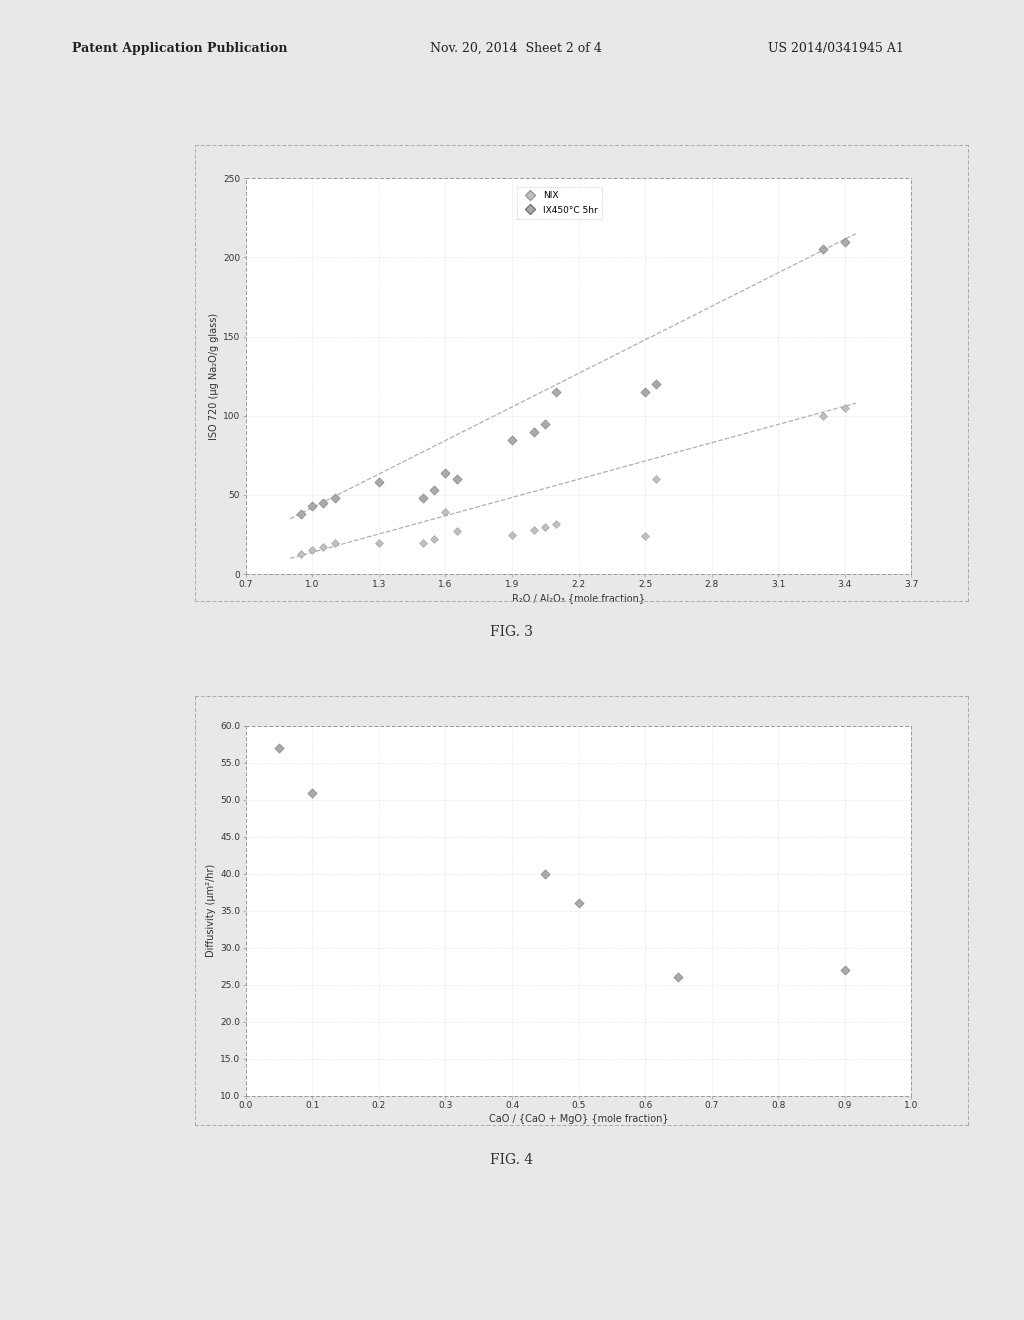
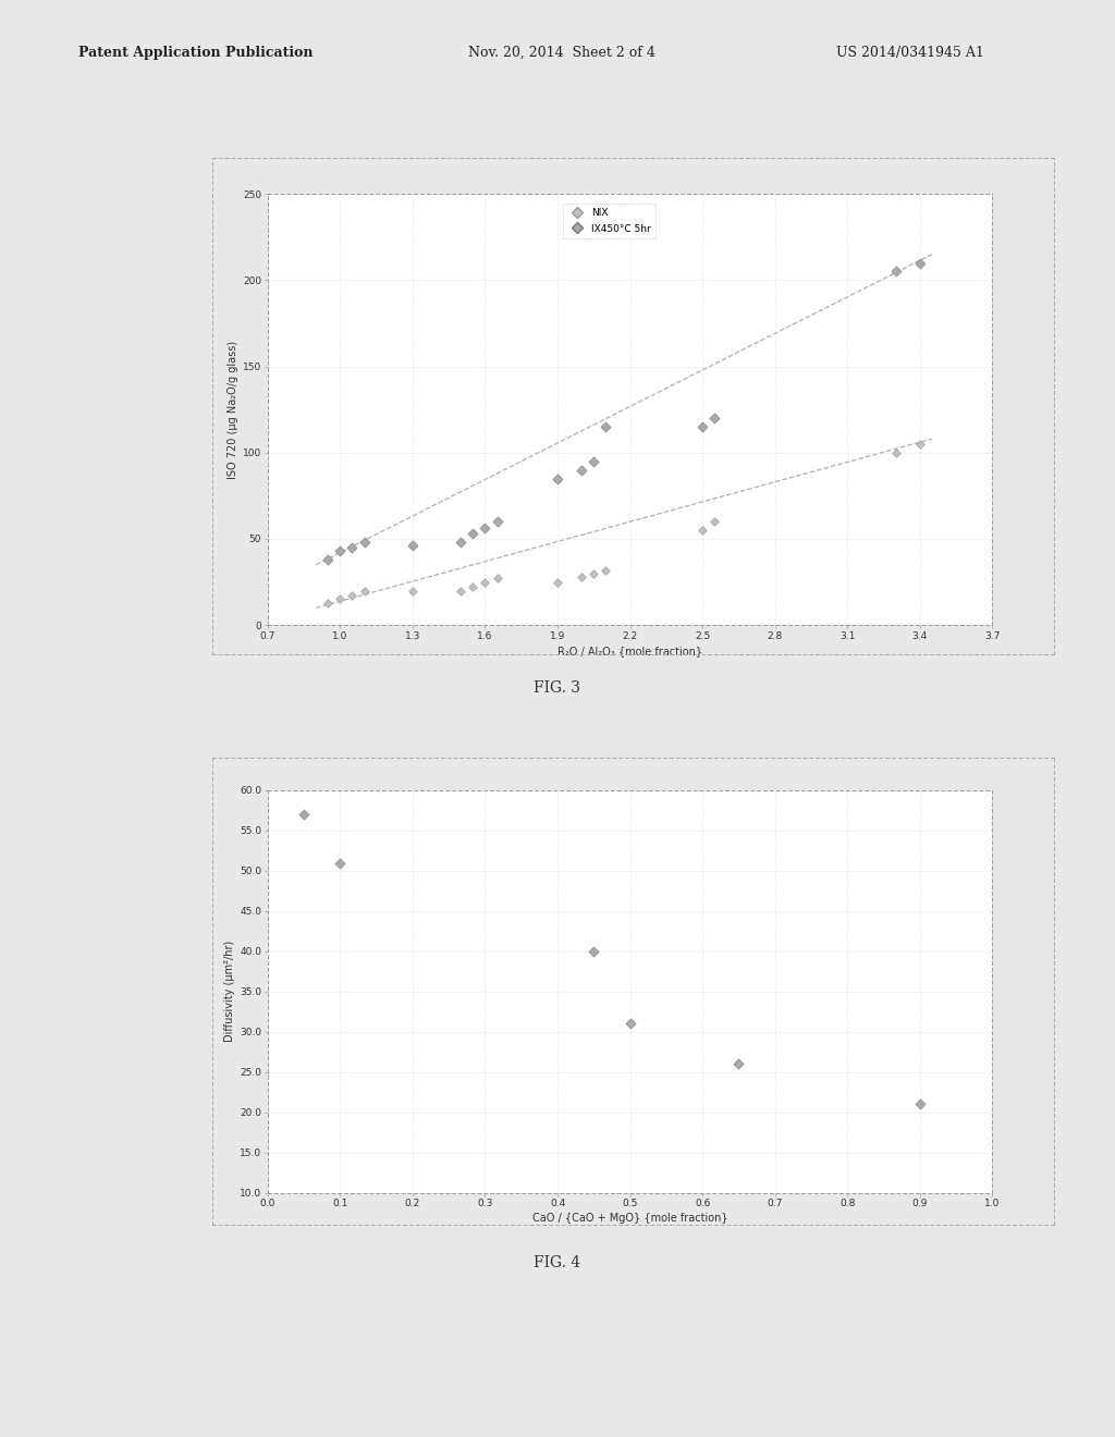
IX450°C 5hr/1.3: 58 -> 46
NIX/1.6: 39 -> 25
IX450°C 5hr/1.6: 64 -> 56
NIX/2.5: 24 -> 55
0.5: 36 -> 31
0.9: 27 -> 21
